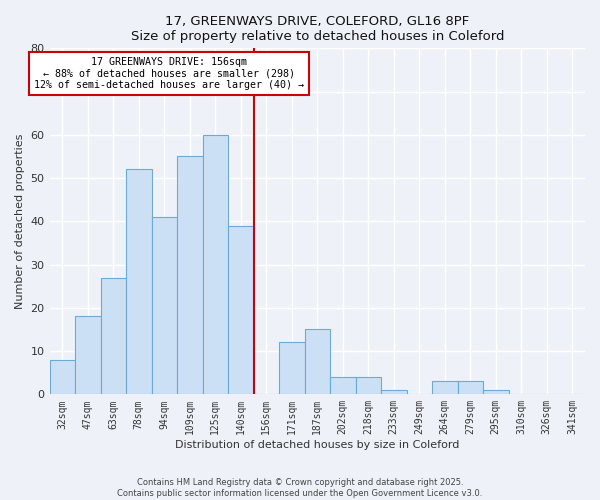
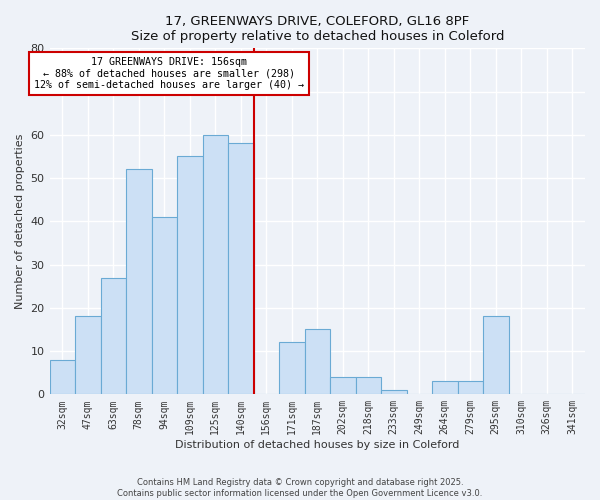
140sqm: 39 -> 58
295sqm: 1 -> 18
